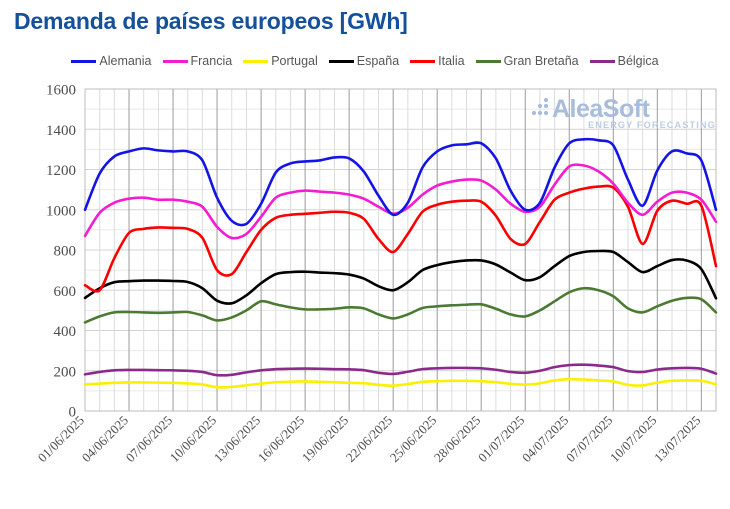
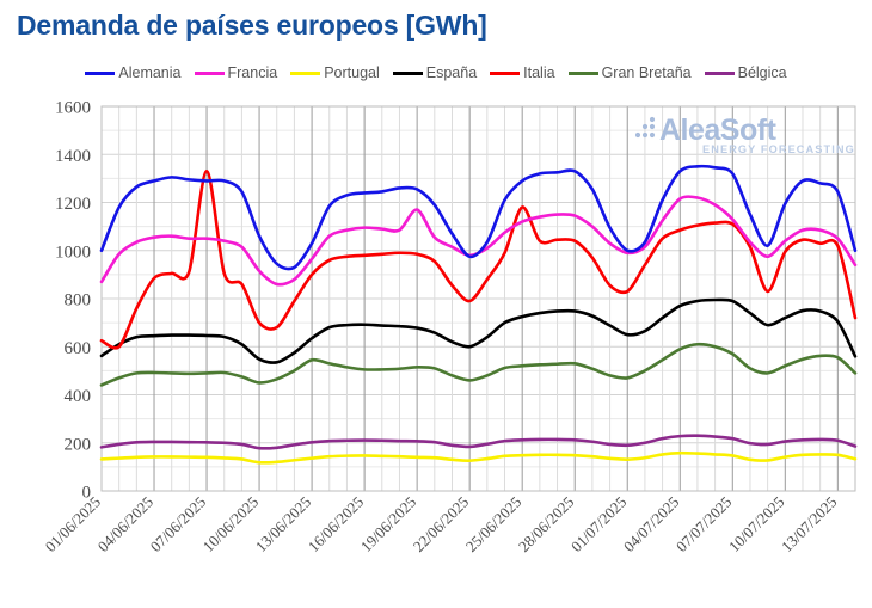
Italia/07/06/2025: 910 -> 1330
Francia/19/06/2025: 1080 -> 1170
Italia/25/06/2025: 1020 -> 1180
